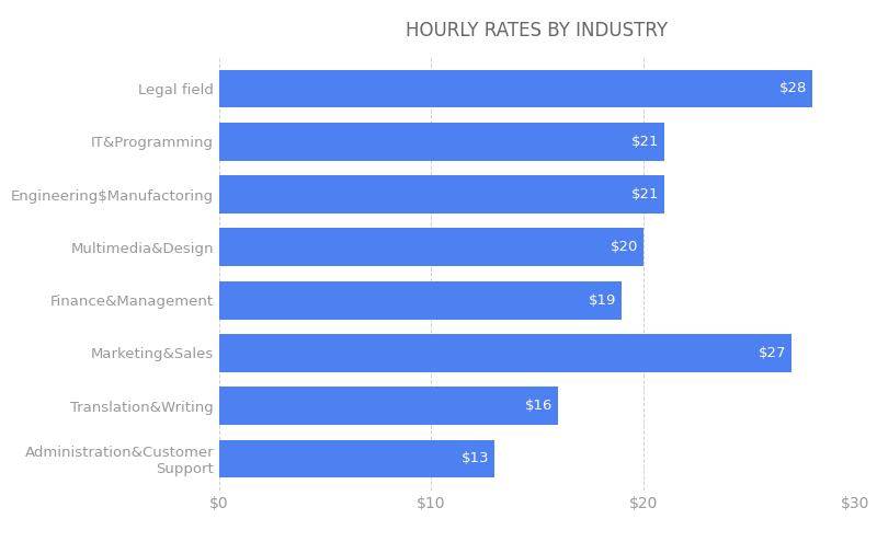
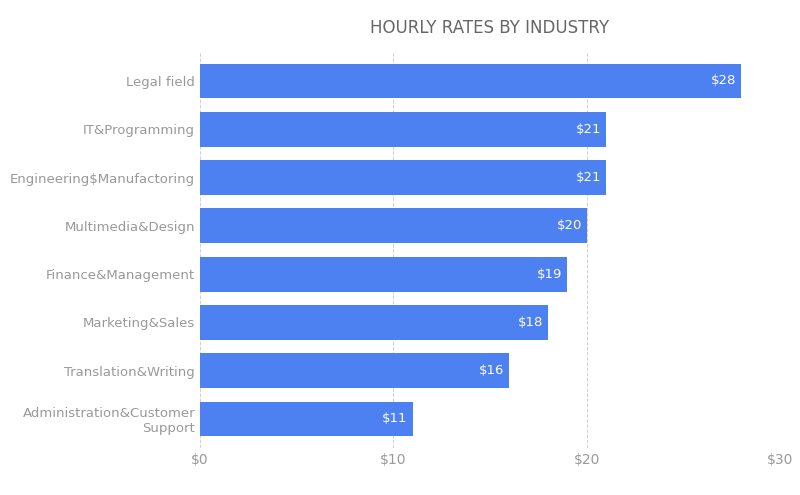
Marketing&Sales: $27 -> $18
Administration&Customer Support: $13 -> $11
